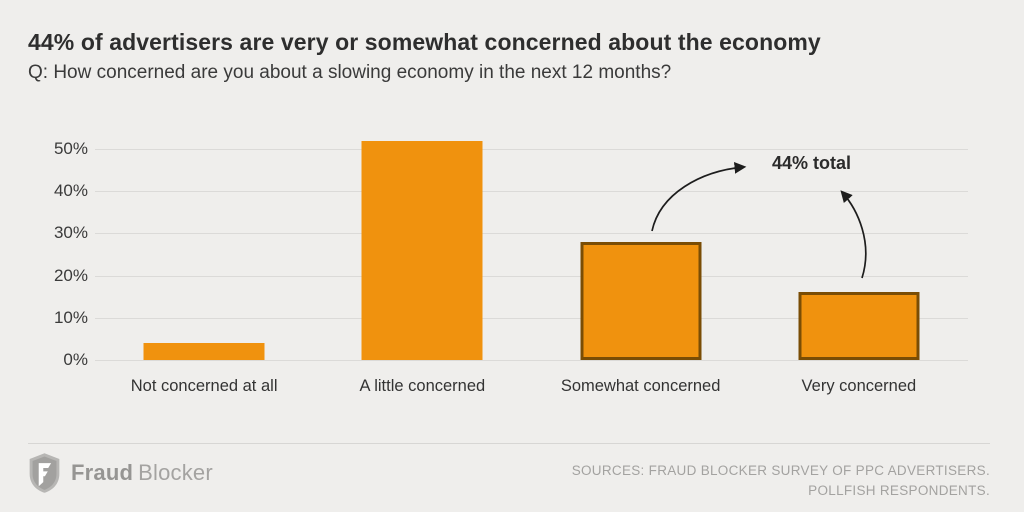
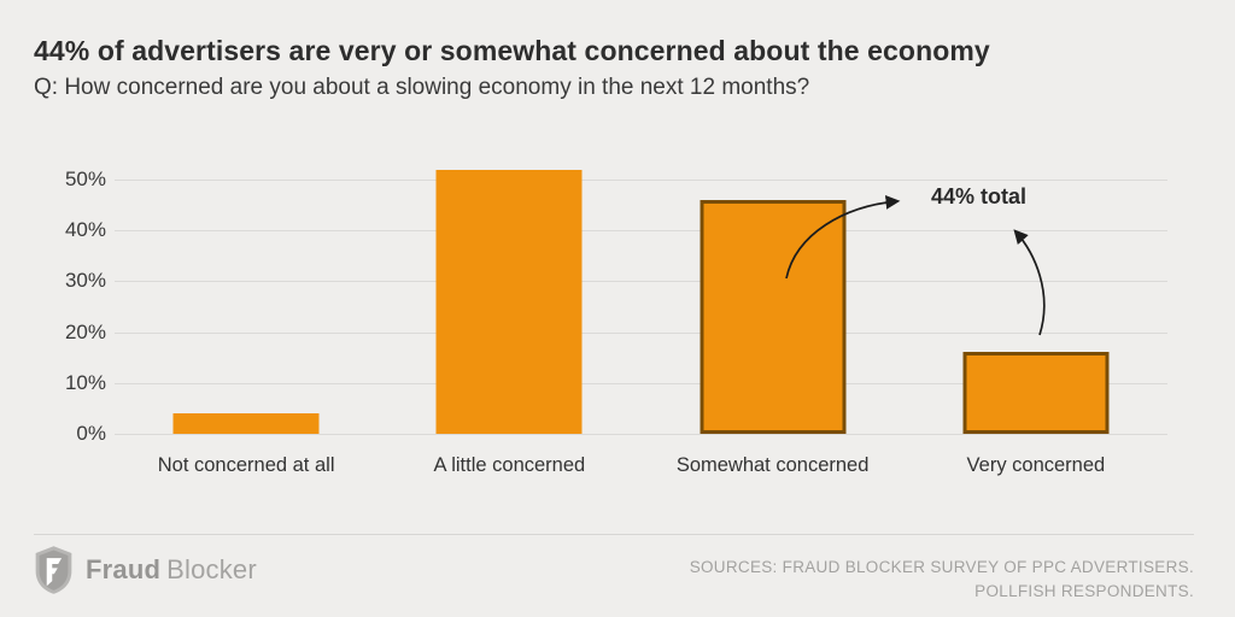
Somewhat concerned: 28% -> 46%
